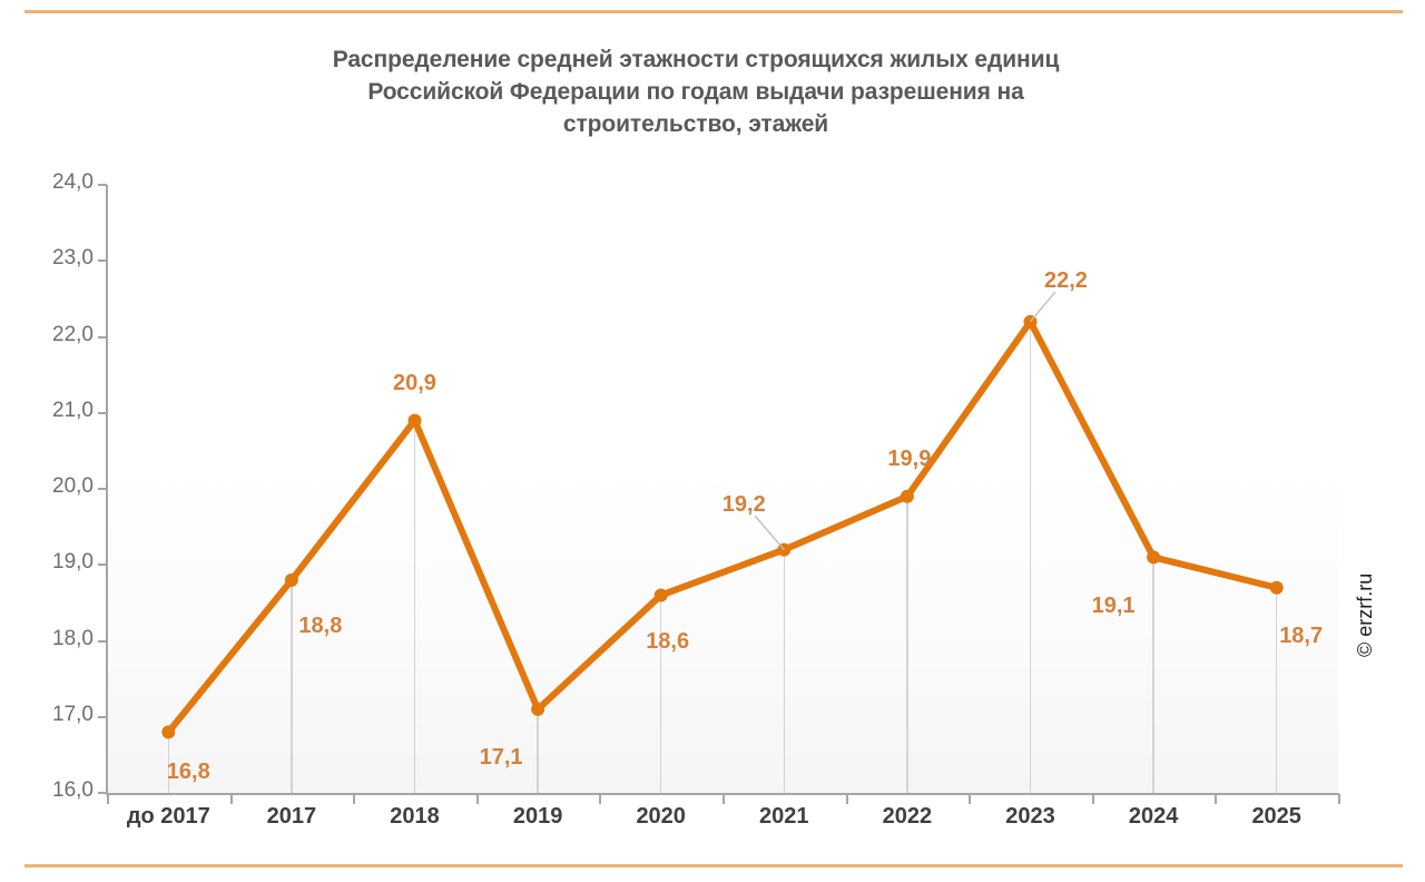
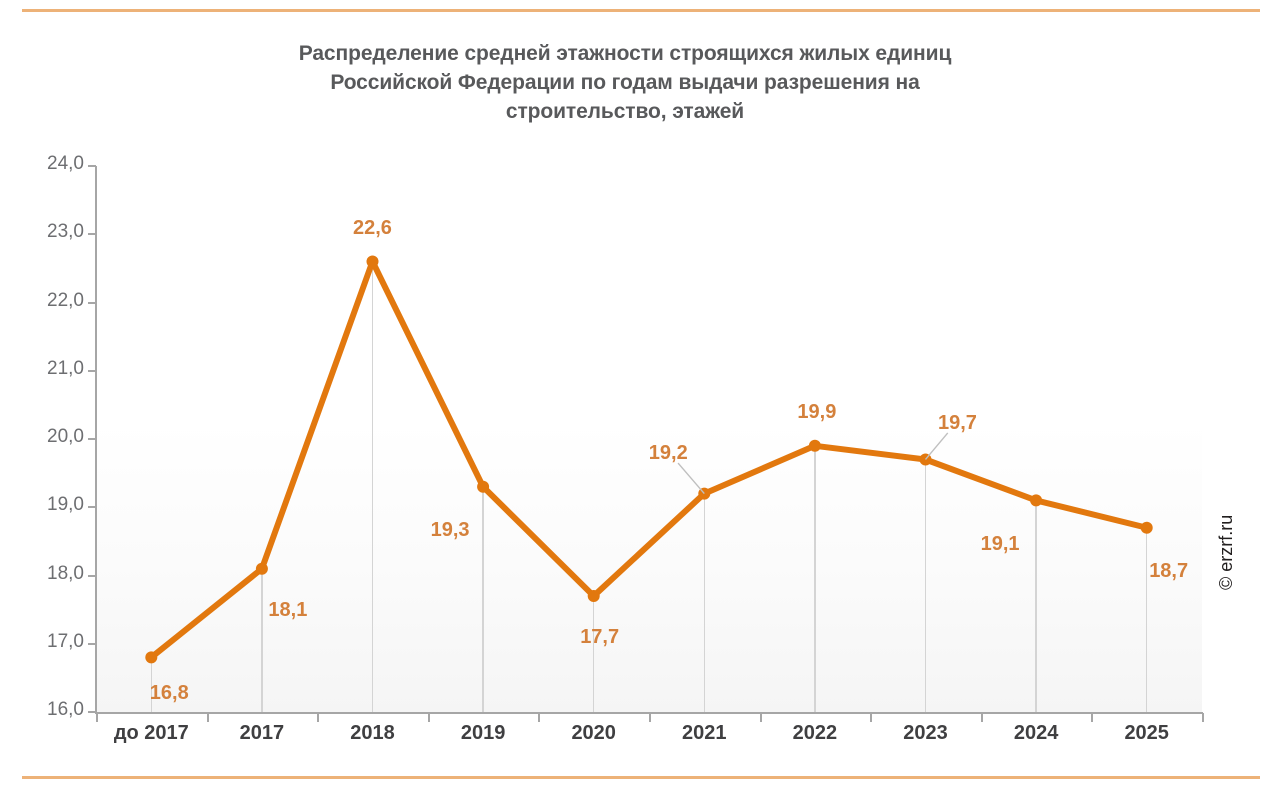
2017: 18,8 -> 18,1
2018: 20,9 -> 22,6
2019: 17,1 -> 19,3
2020: 18,6 -> 17,7
2023: 22,2 -> 19,7
